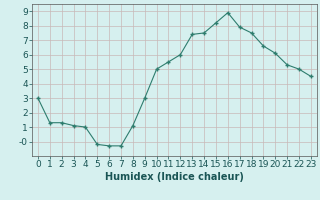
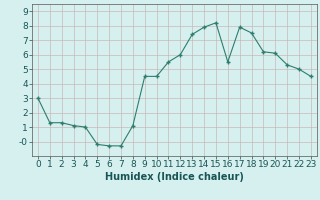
9: 3.0 -> 4.5
10: 5.0 -> 4.5
14: 7.5 -> 7.9
16: 8.9 -> 5.5
19: 6.6 -> 6.2
